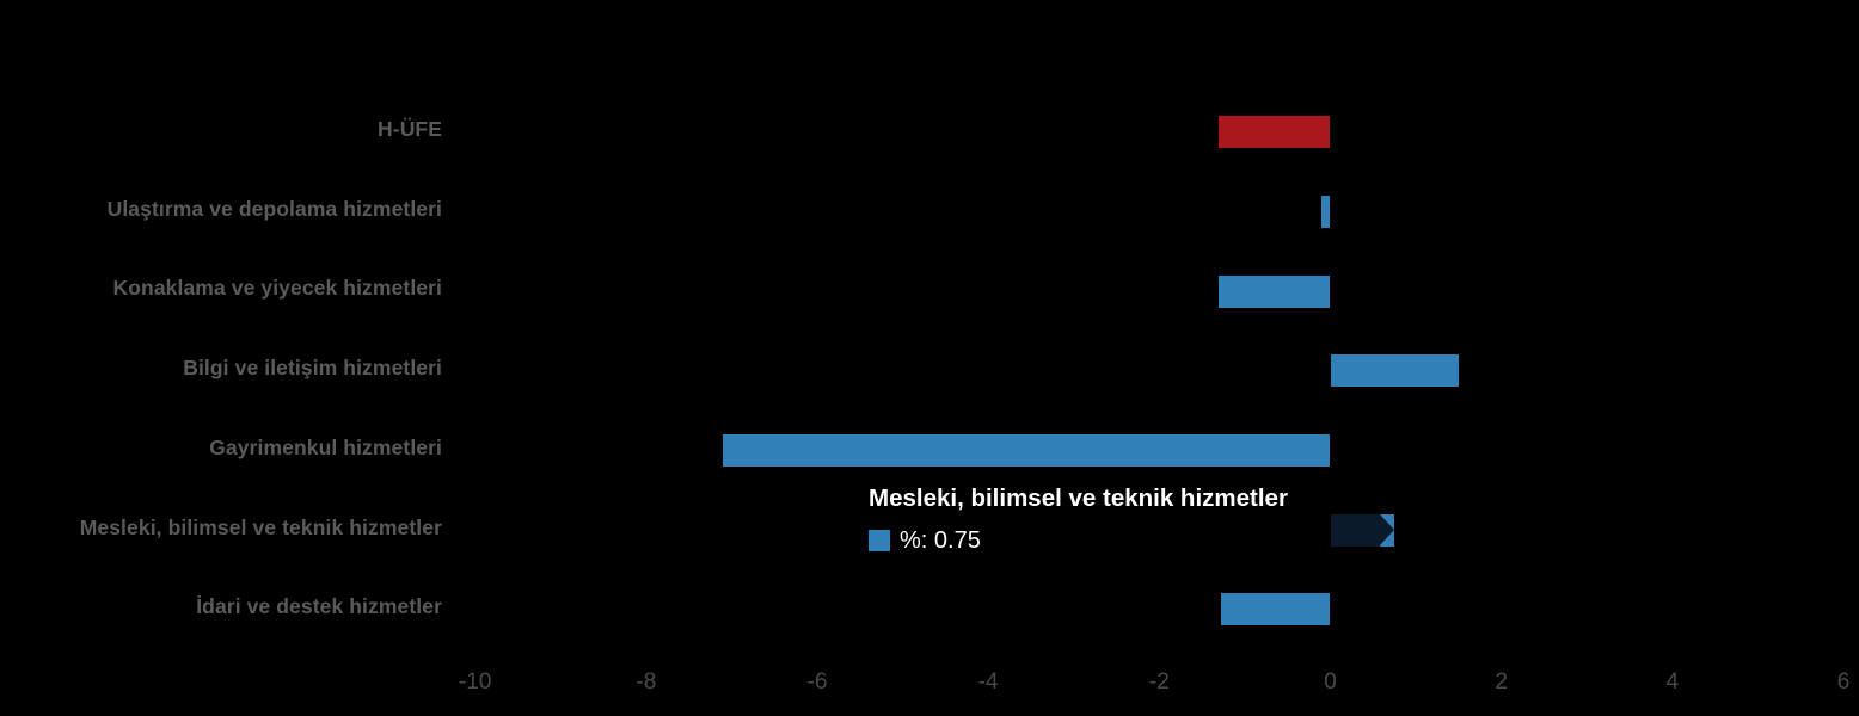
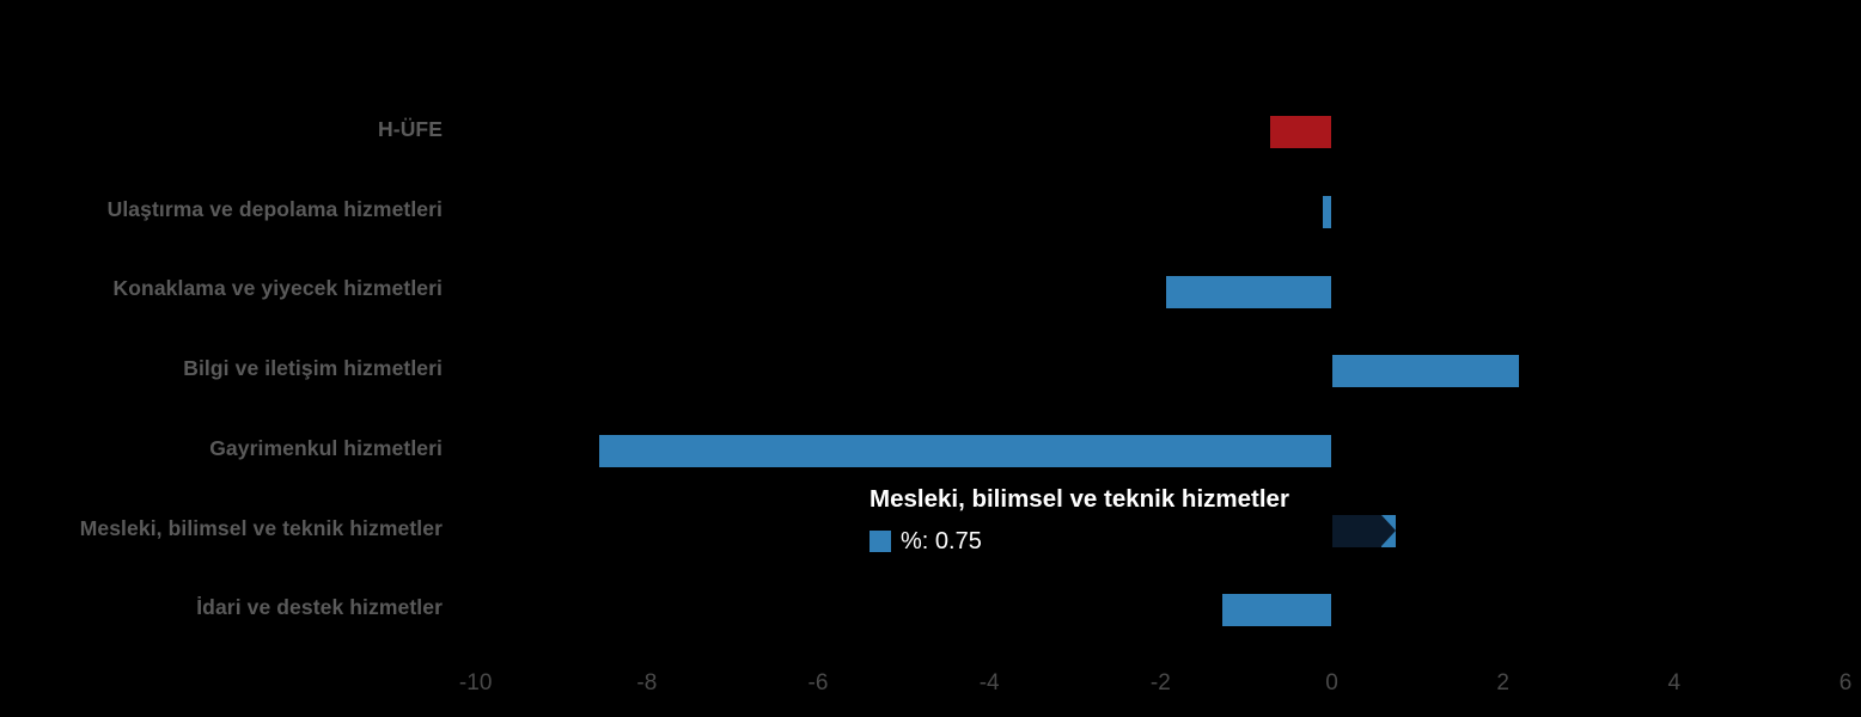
H-ÜFE: -1.3 -> -0.7
Konaklama ve yiyecek hizmetleri: -1.3 -> -1.9
Bilgi ve iletişim hizmetleri: 1.5 -> 2.2
Gayrimenkul hizmetleri: -7.1 -> -8.6
